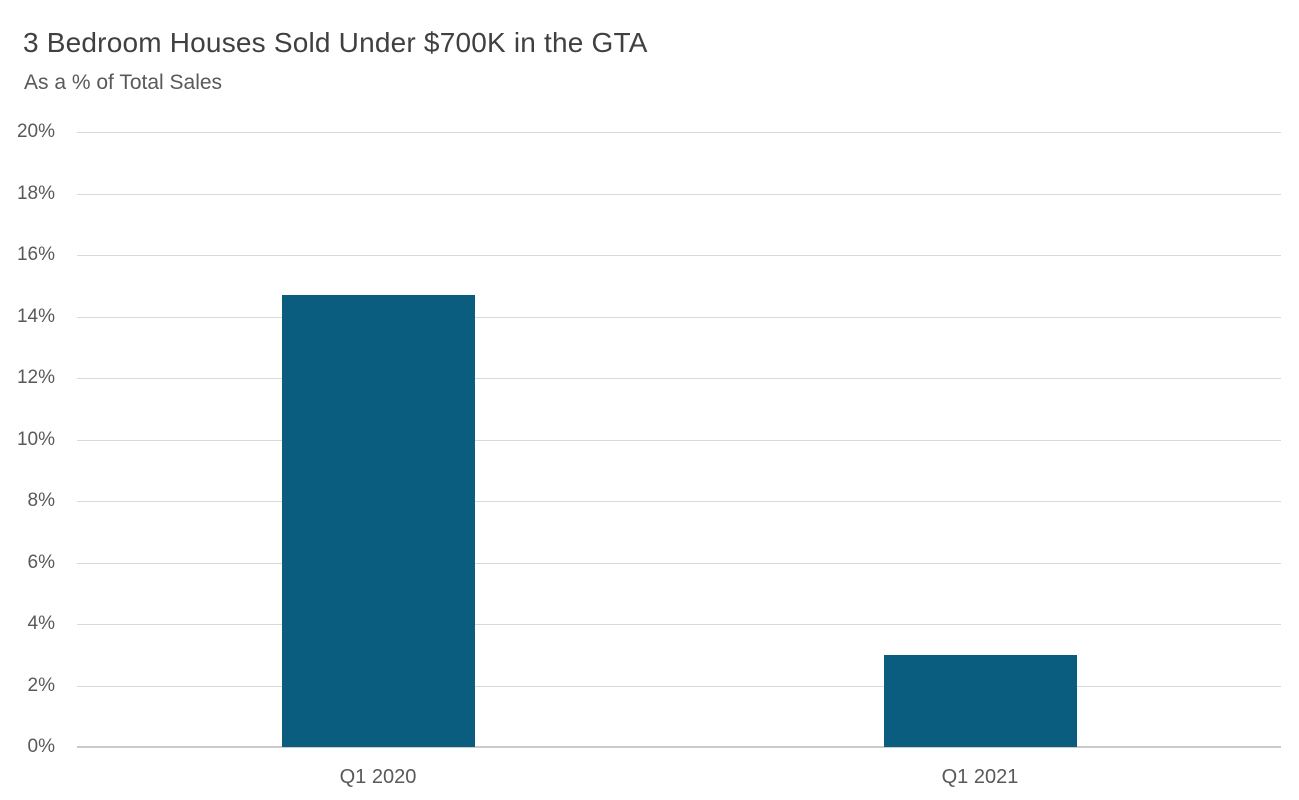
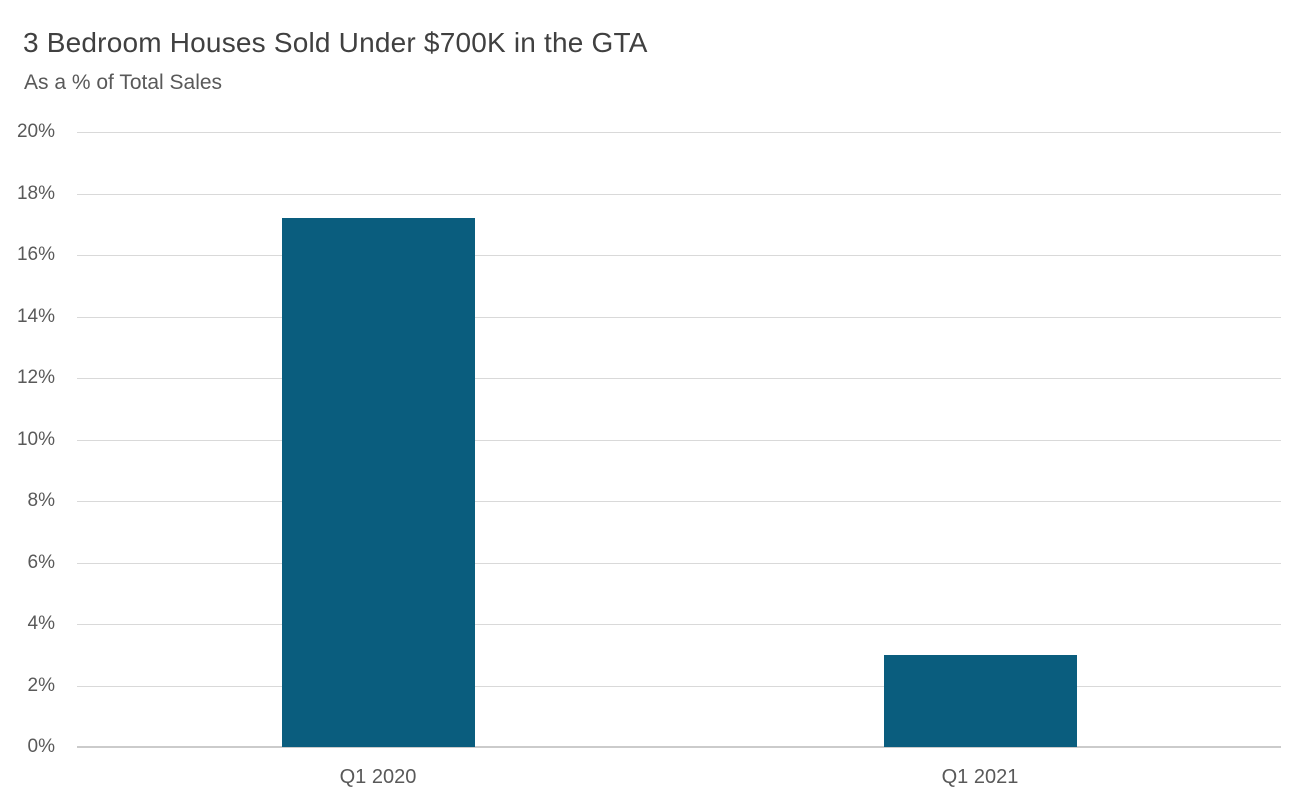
Q1 2020: 14.7% -> 17.2%
